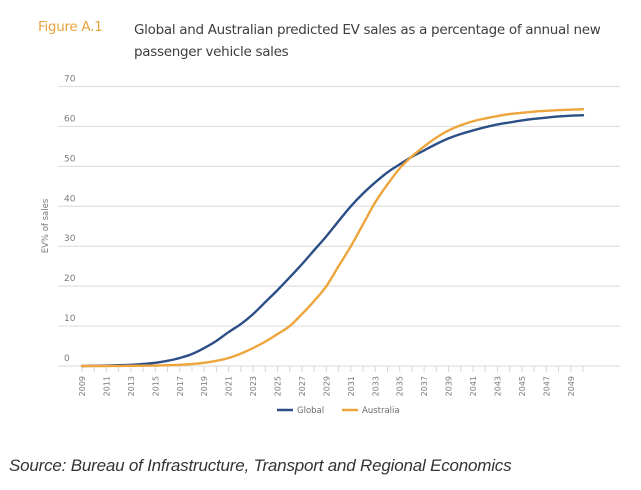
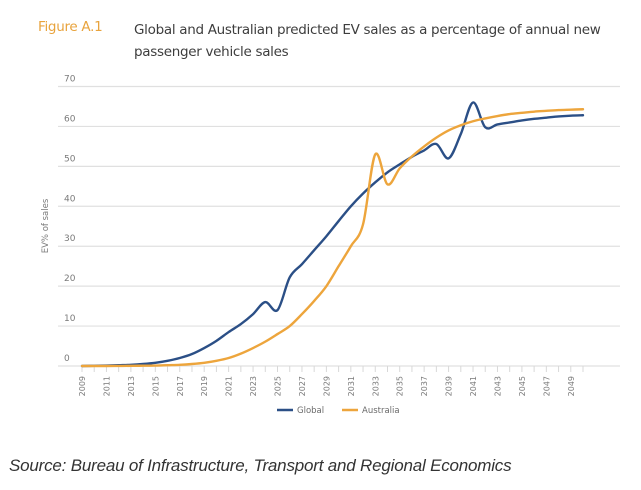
Global/2025: 19 -> 14
Australia/2033: 41 -> 53
Global/2039: 57 -> 52
Global/2041: 59 -> 66
